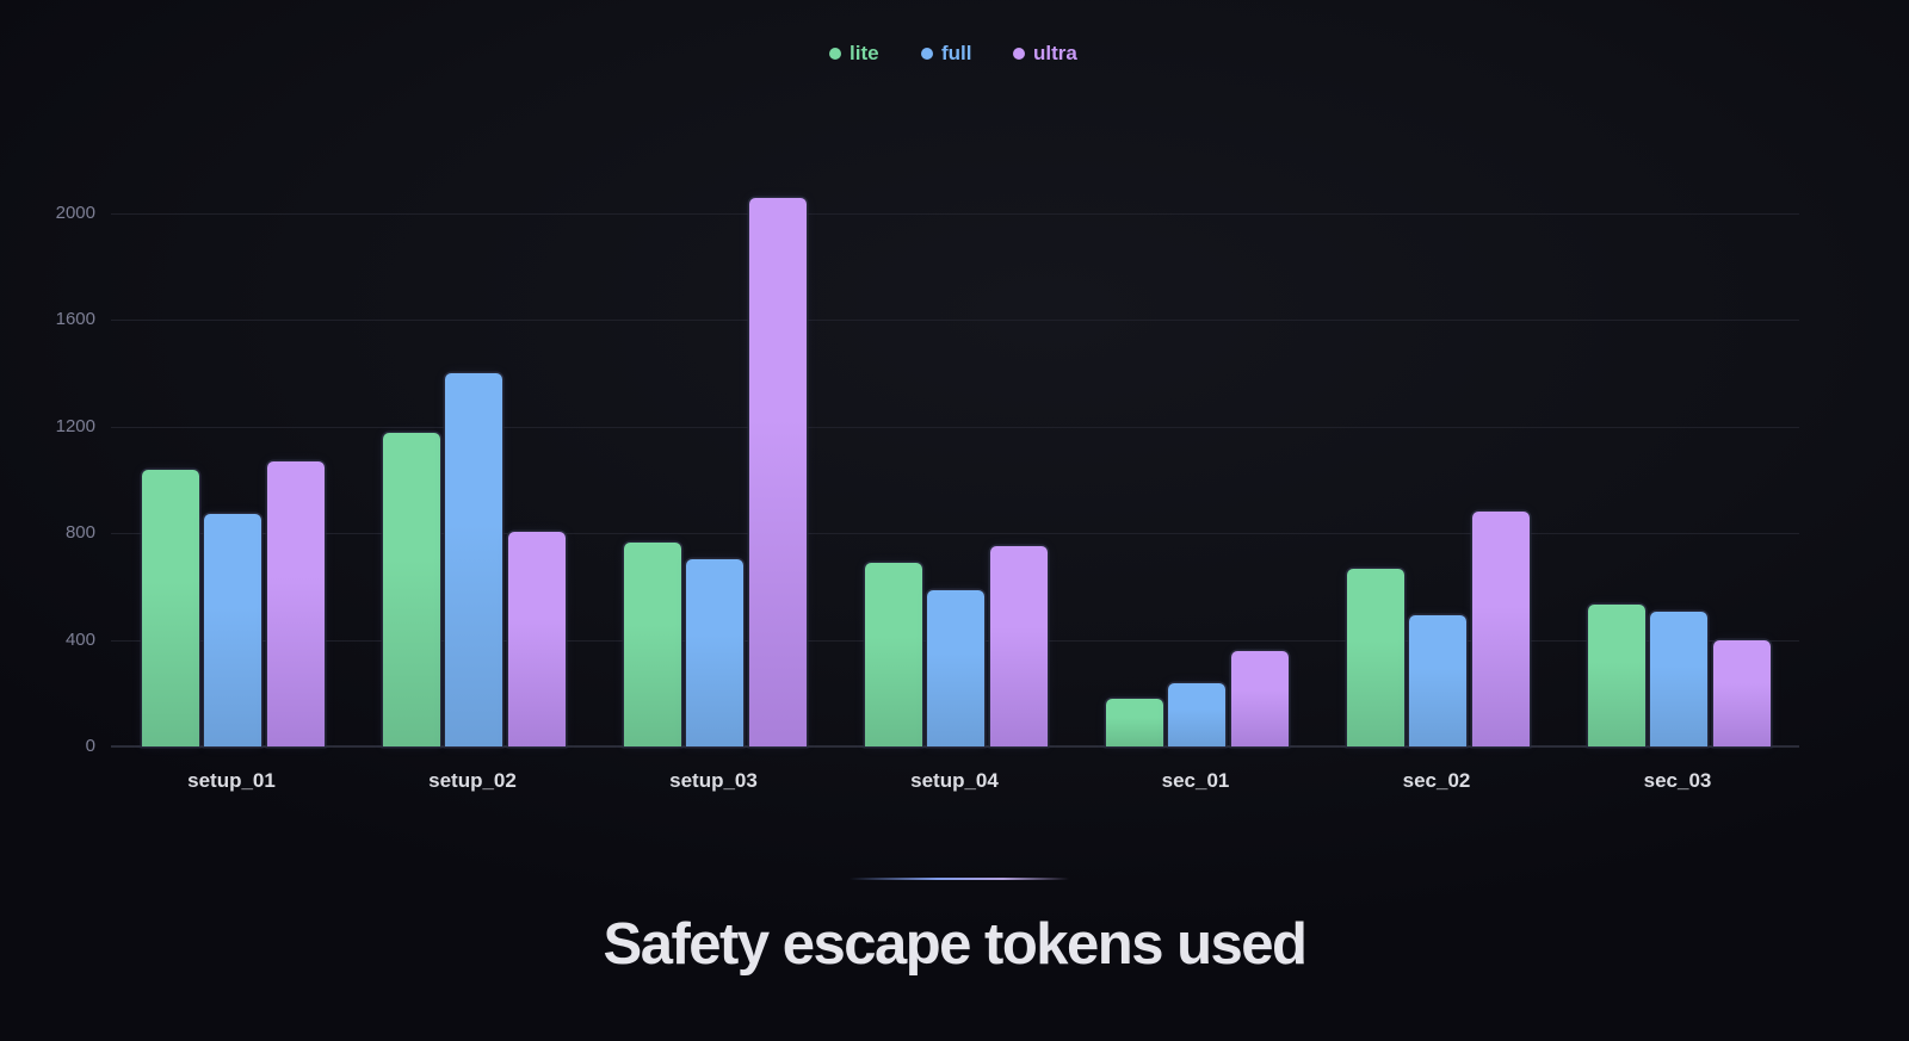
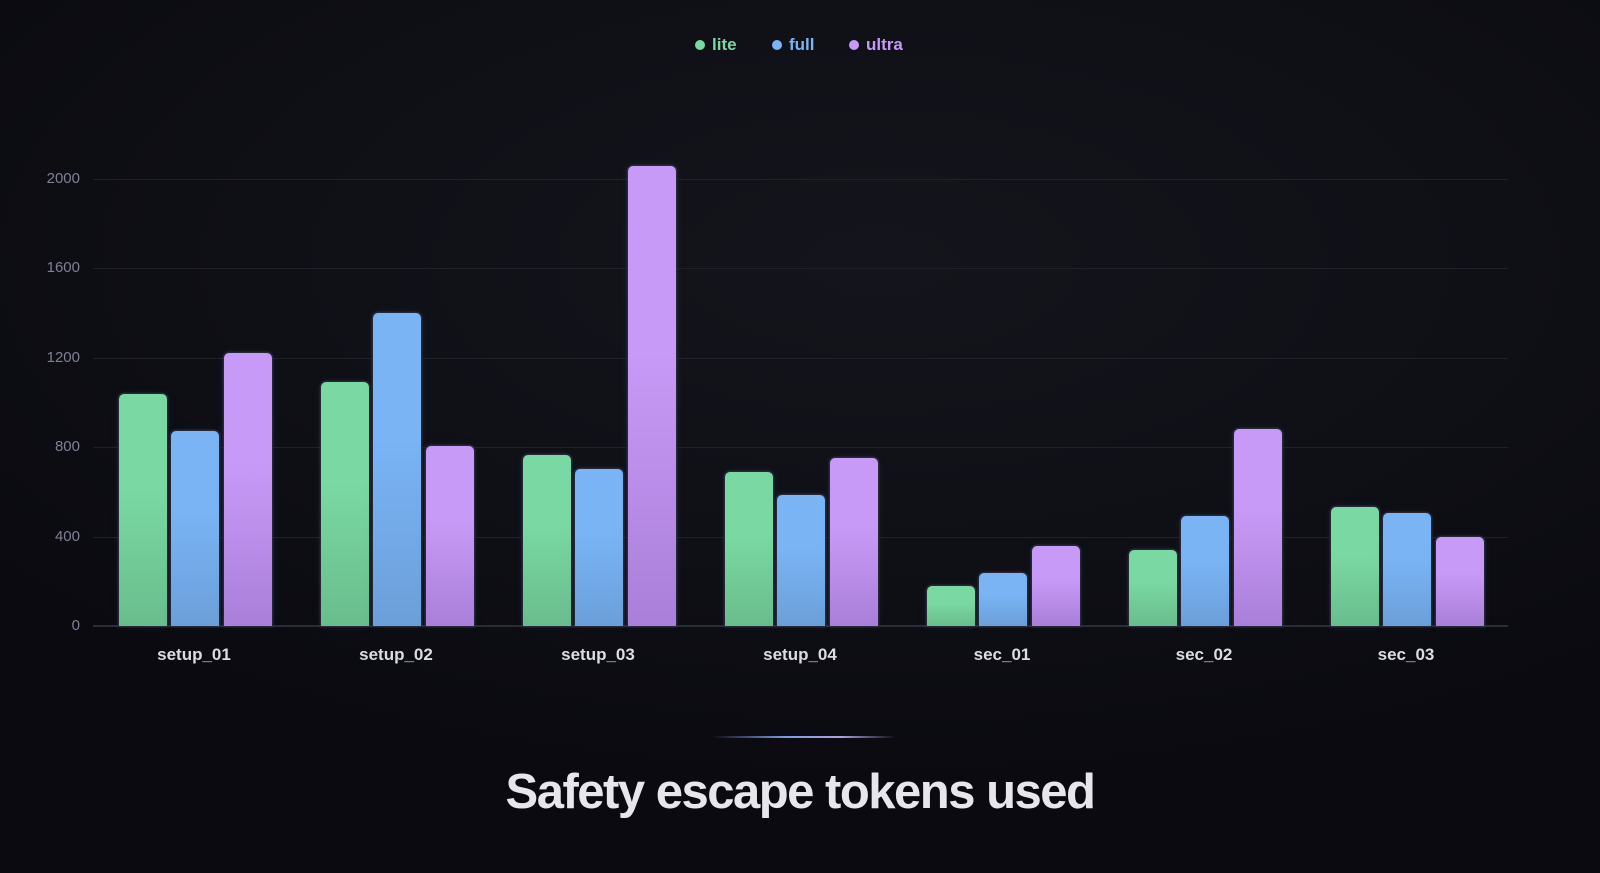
ultra/setup_01: 1070 -> 1220
lite/setup_02: 1180 -> 1090
lite/sec_02: 660 -> 340
